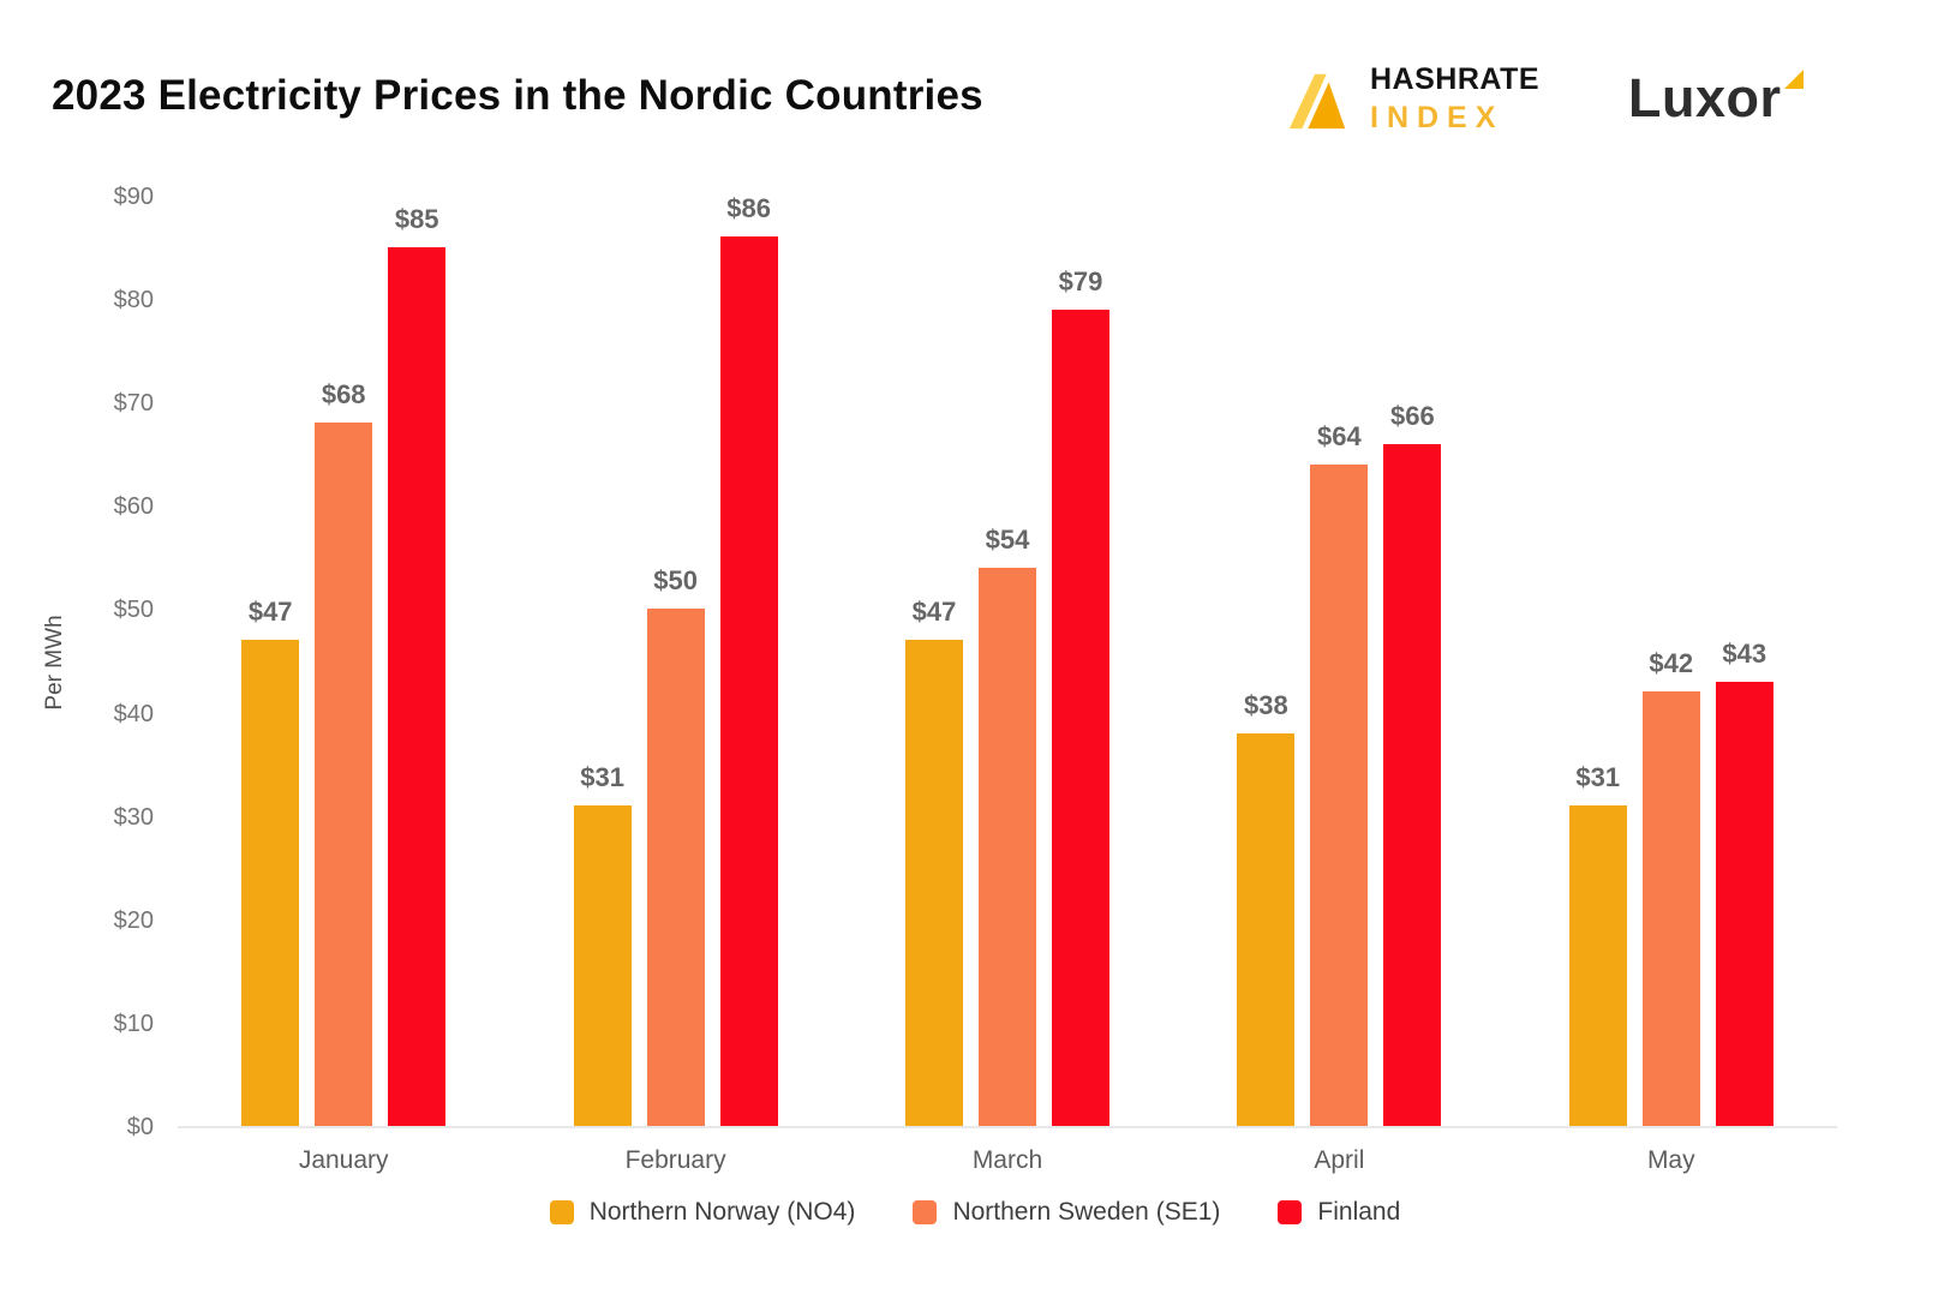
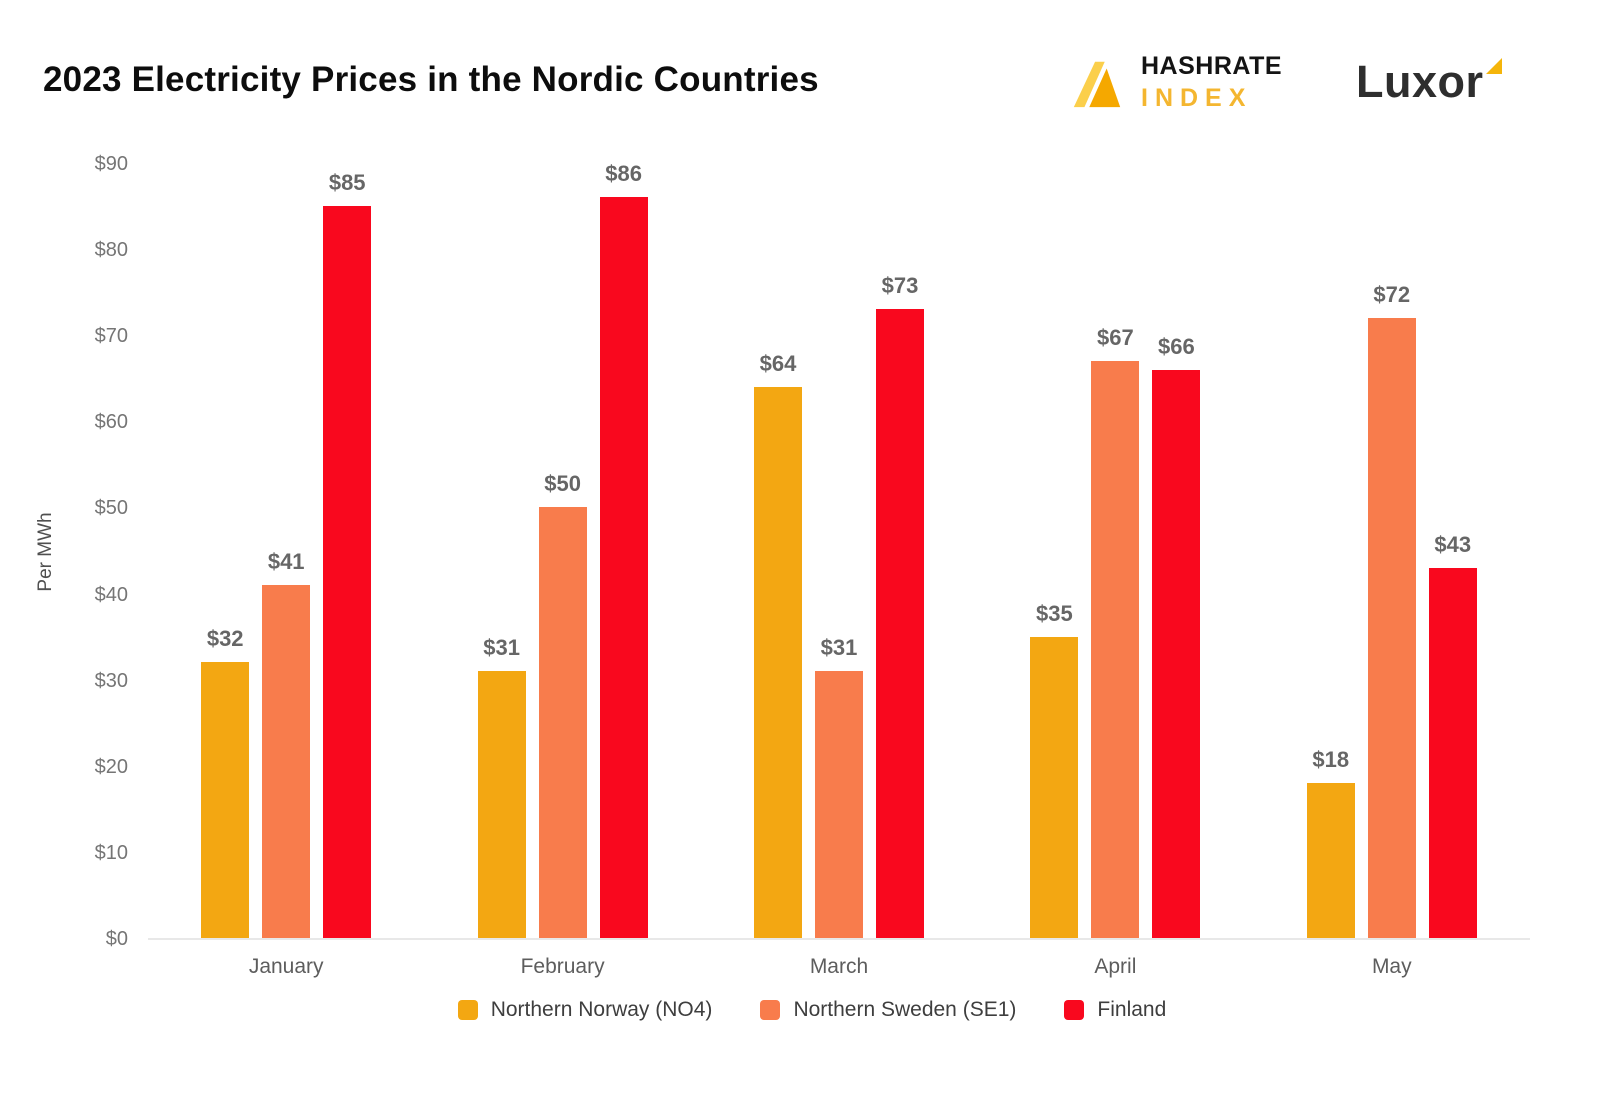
Northern Norway (NO4)/January: $47 -> $32
Northern Sweden (SE1)/January: $68 -> $41
Northern Norway (NO4)/March: $47 -> $64
Northern Sweden (SE1)/March: $54 -> $31
Finland/March: $79 -> $73
Northern Norway (NO4)/April: $38 -> $35
Northern Sweden (SE1)/April: $64 -> $67
Northern Norway (NO4)/May: $31 -> $18
Northern Sweden (SE1)/May: $42 -> $72
